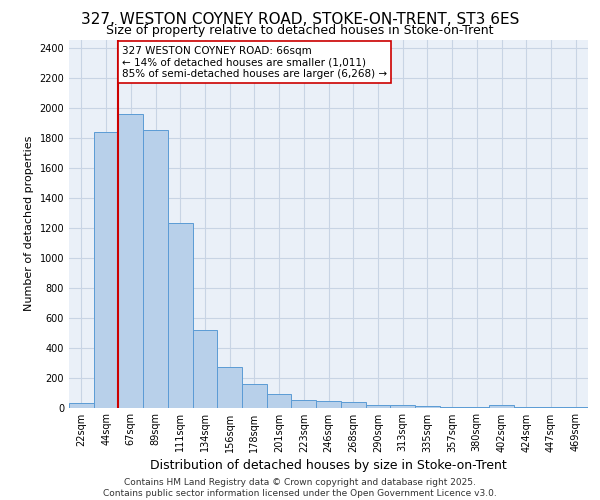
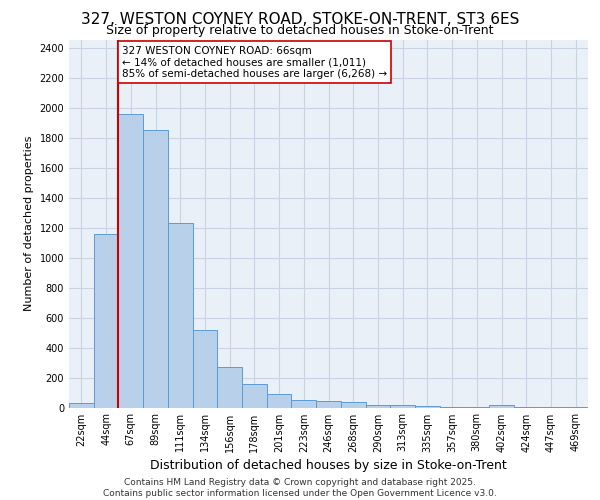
44sqm: 1840 -> 1160
